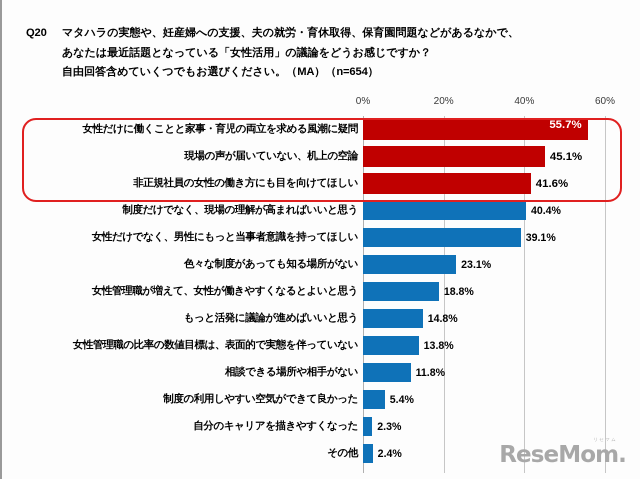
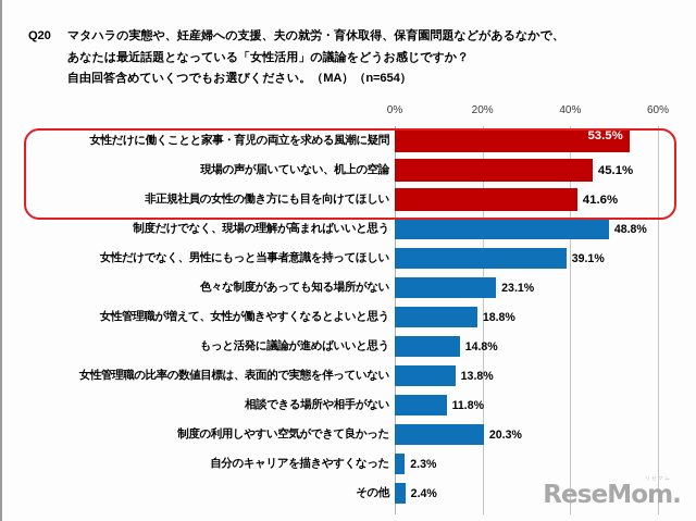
女性だけに働くことと家事・育児の両立を求める風潮に疑問: 55.7% -> 53.5%
制度だけでなく、現場の理解が高まればいいと思う: 40.4% -> 48.8%
制度の利用しやすい空気ができて良かった: 5.4% -> 20.3%
